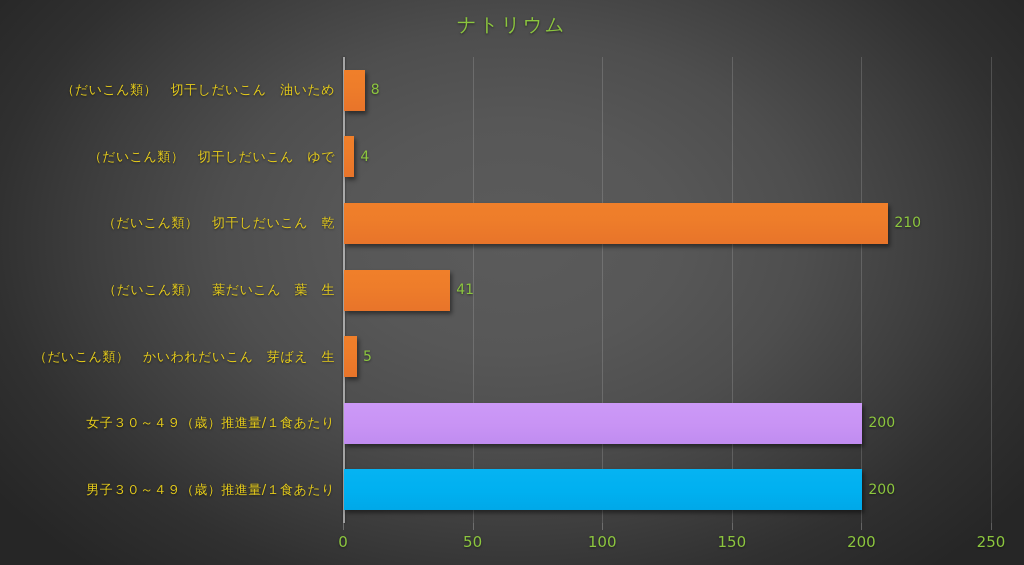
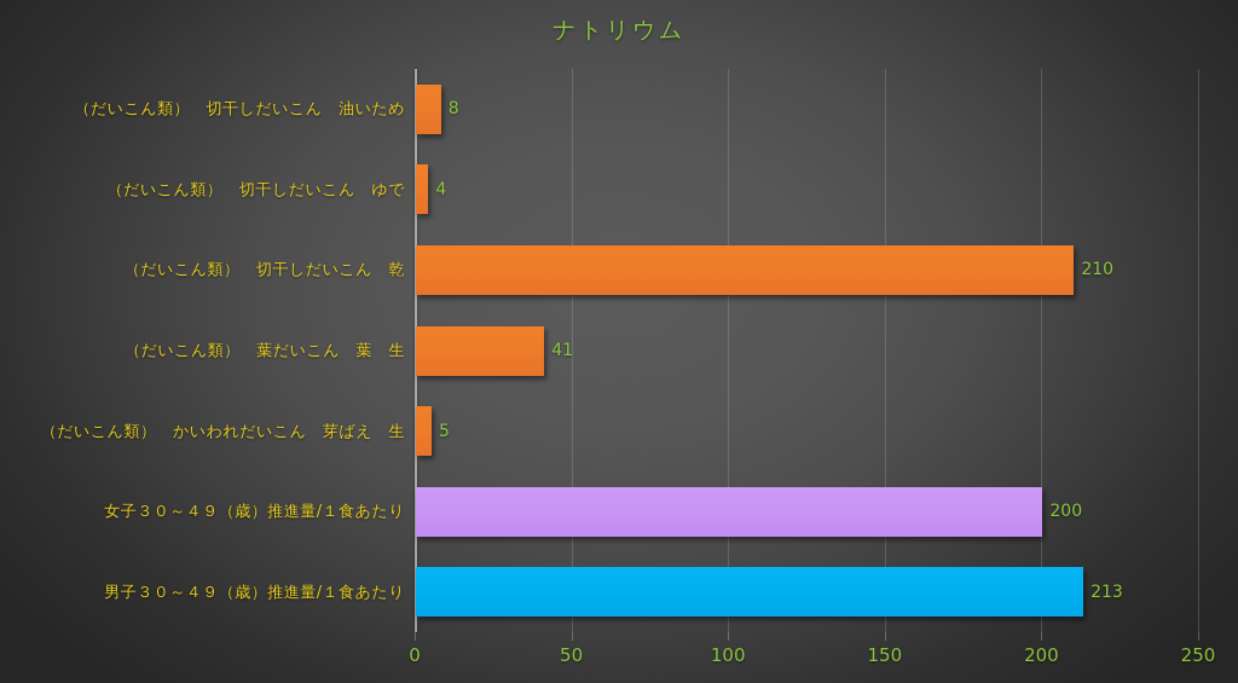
男子３０～４９（歳）推進量/１食あたり: 200 -> 213
